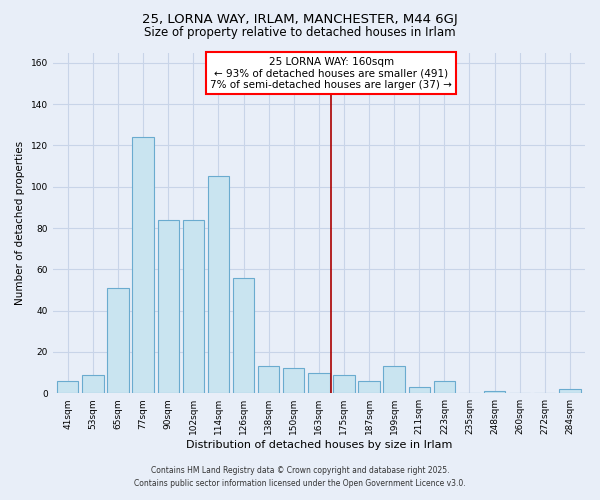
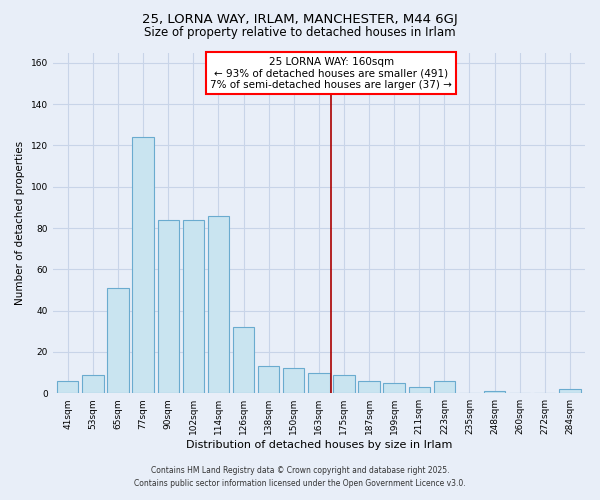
114sqm: 105 -> 86
126sqm: 56 -> 32
199sqm: 13 -> 5
